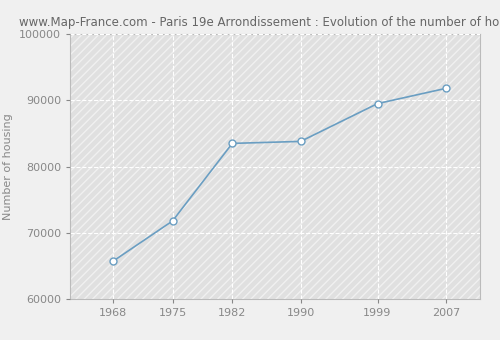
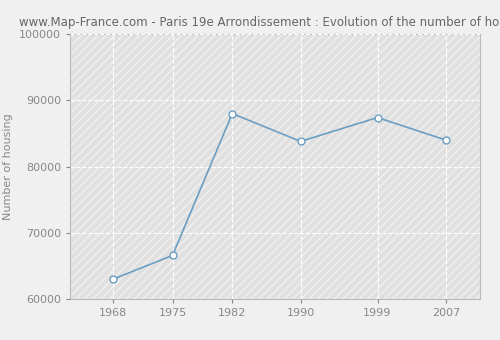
1968: 65700 -> 63000
1975: 71800 -> 66600
1982: 83500 -> 88000
1999: 89500 -> 87400
2007: 91800 -> 84000
